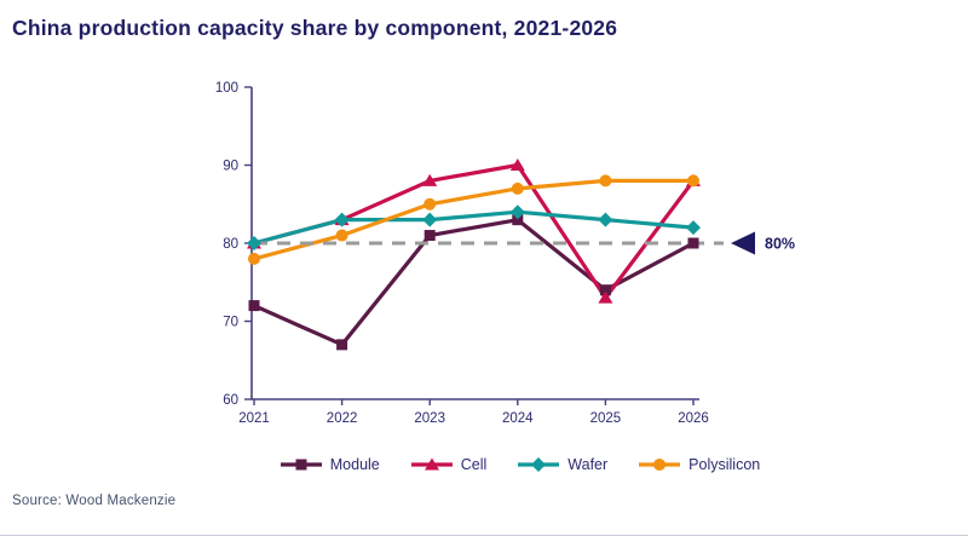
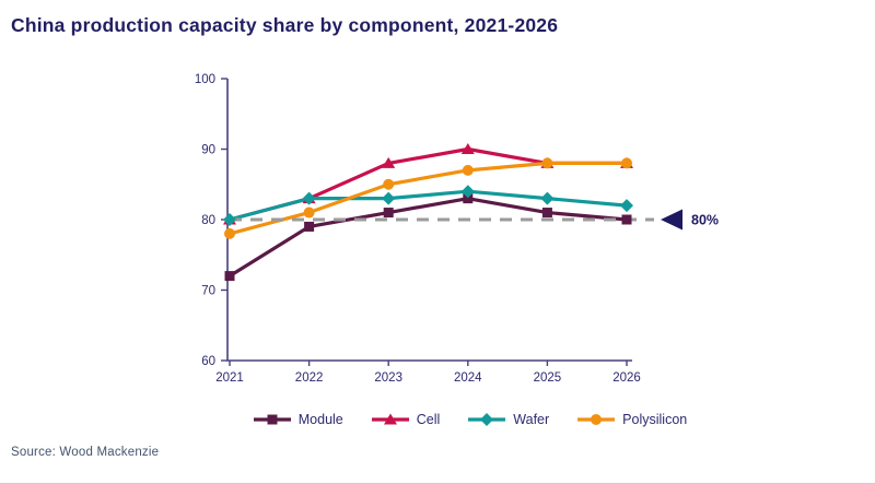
Module/2022: 67 -> 79
Module/2025: 74 -> 81
Cell/2025: 73 -> 88
